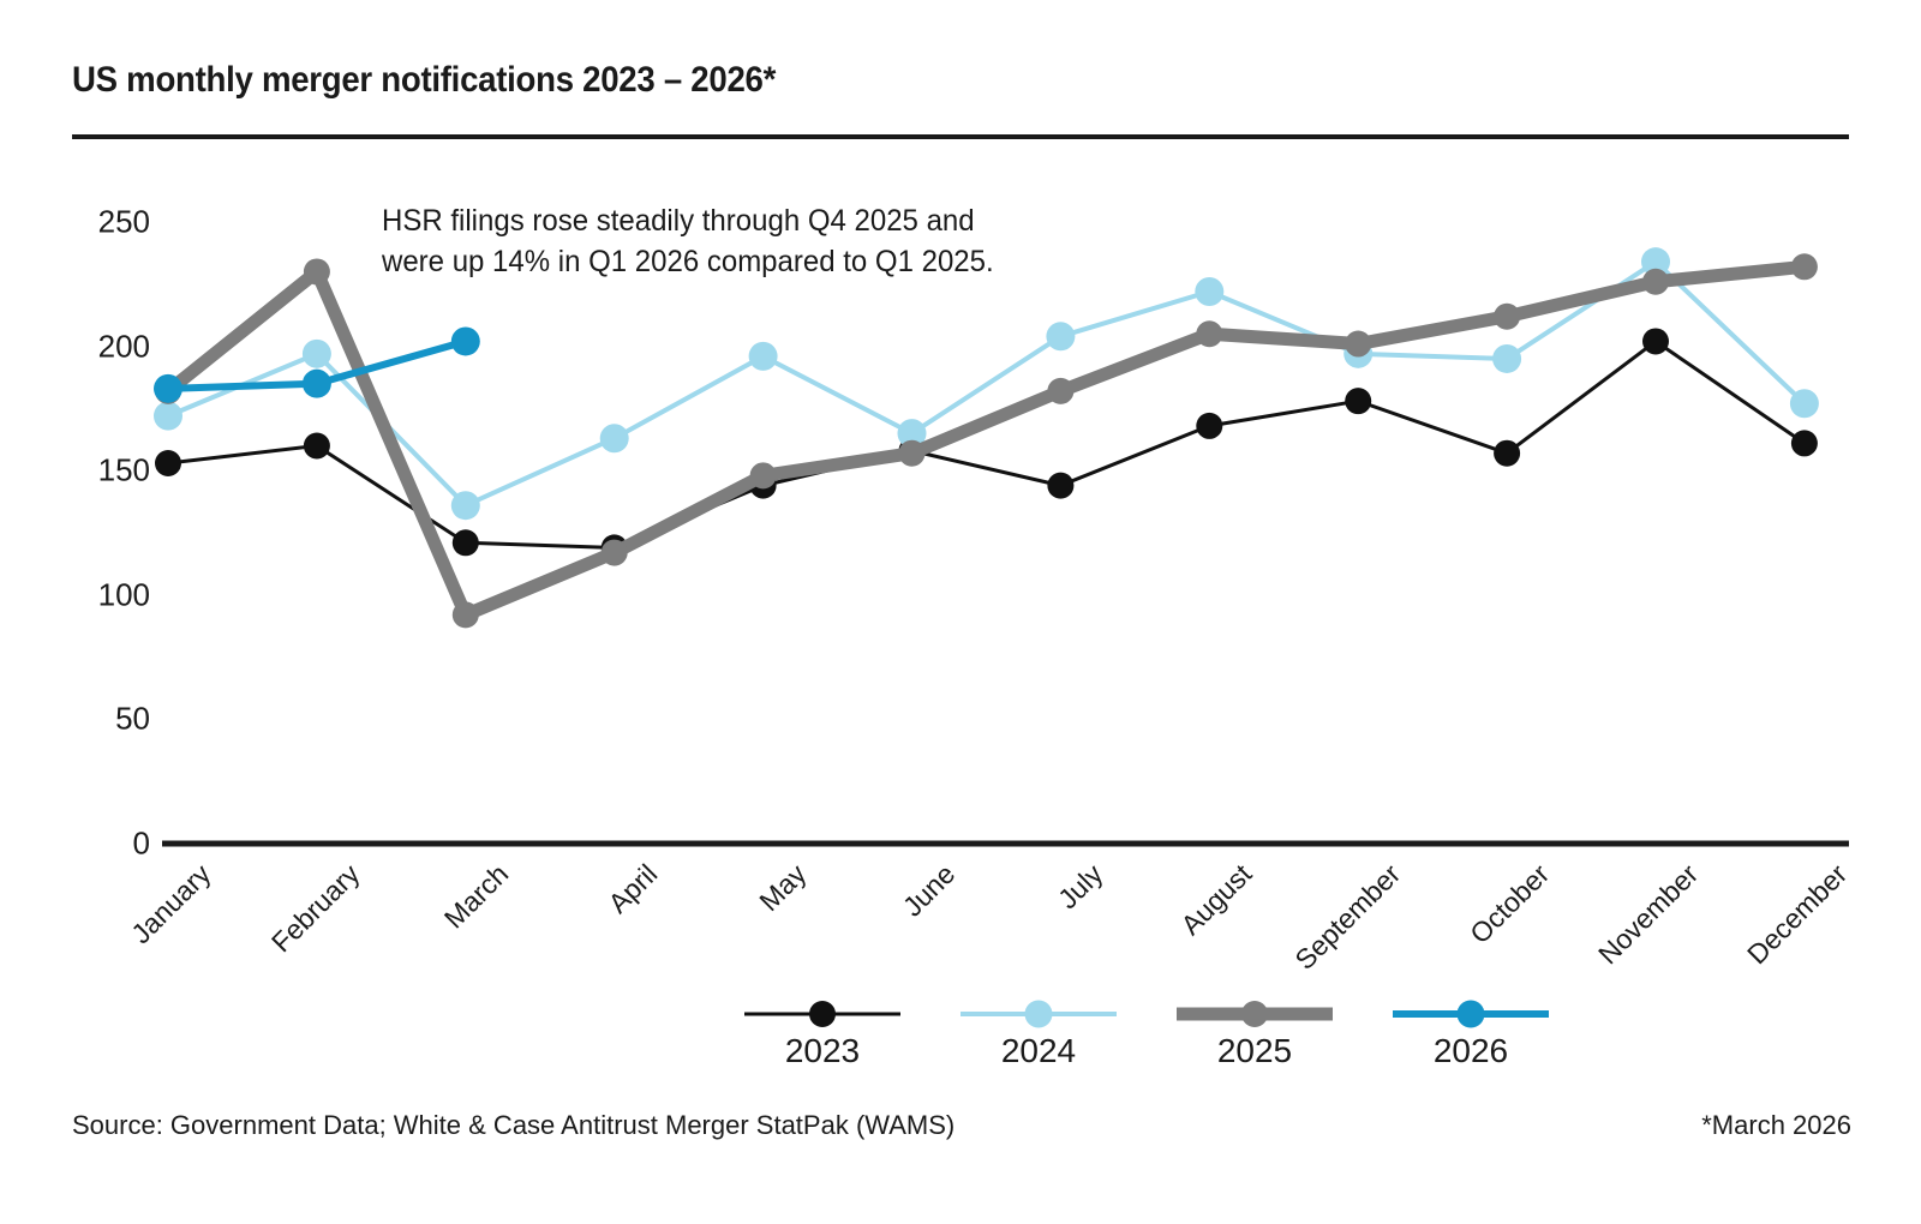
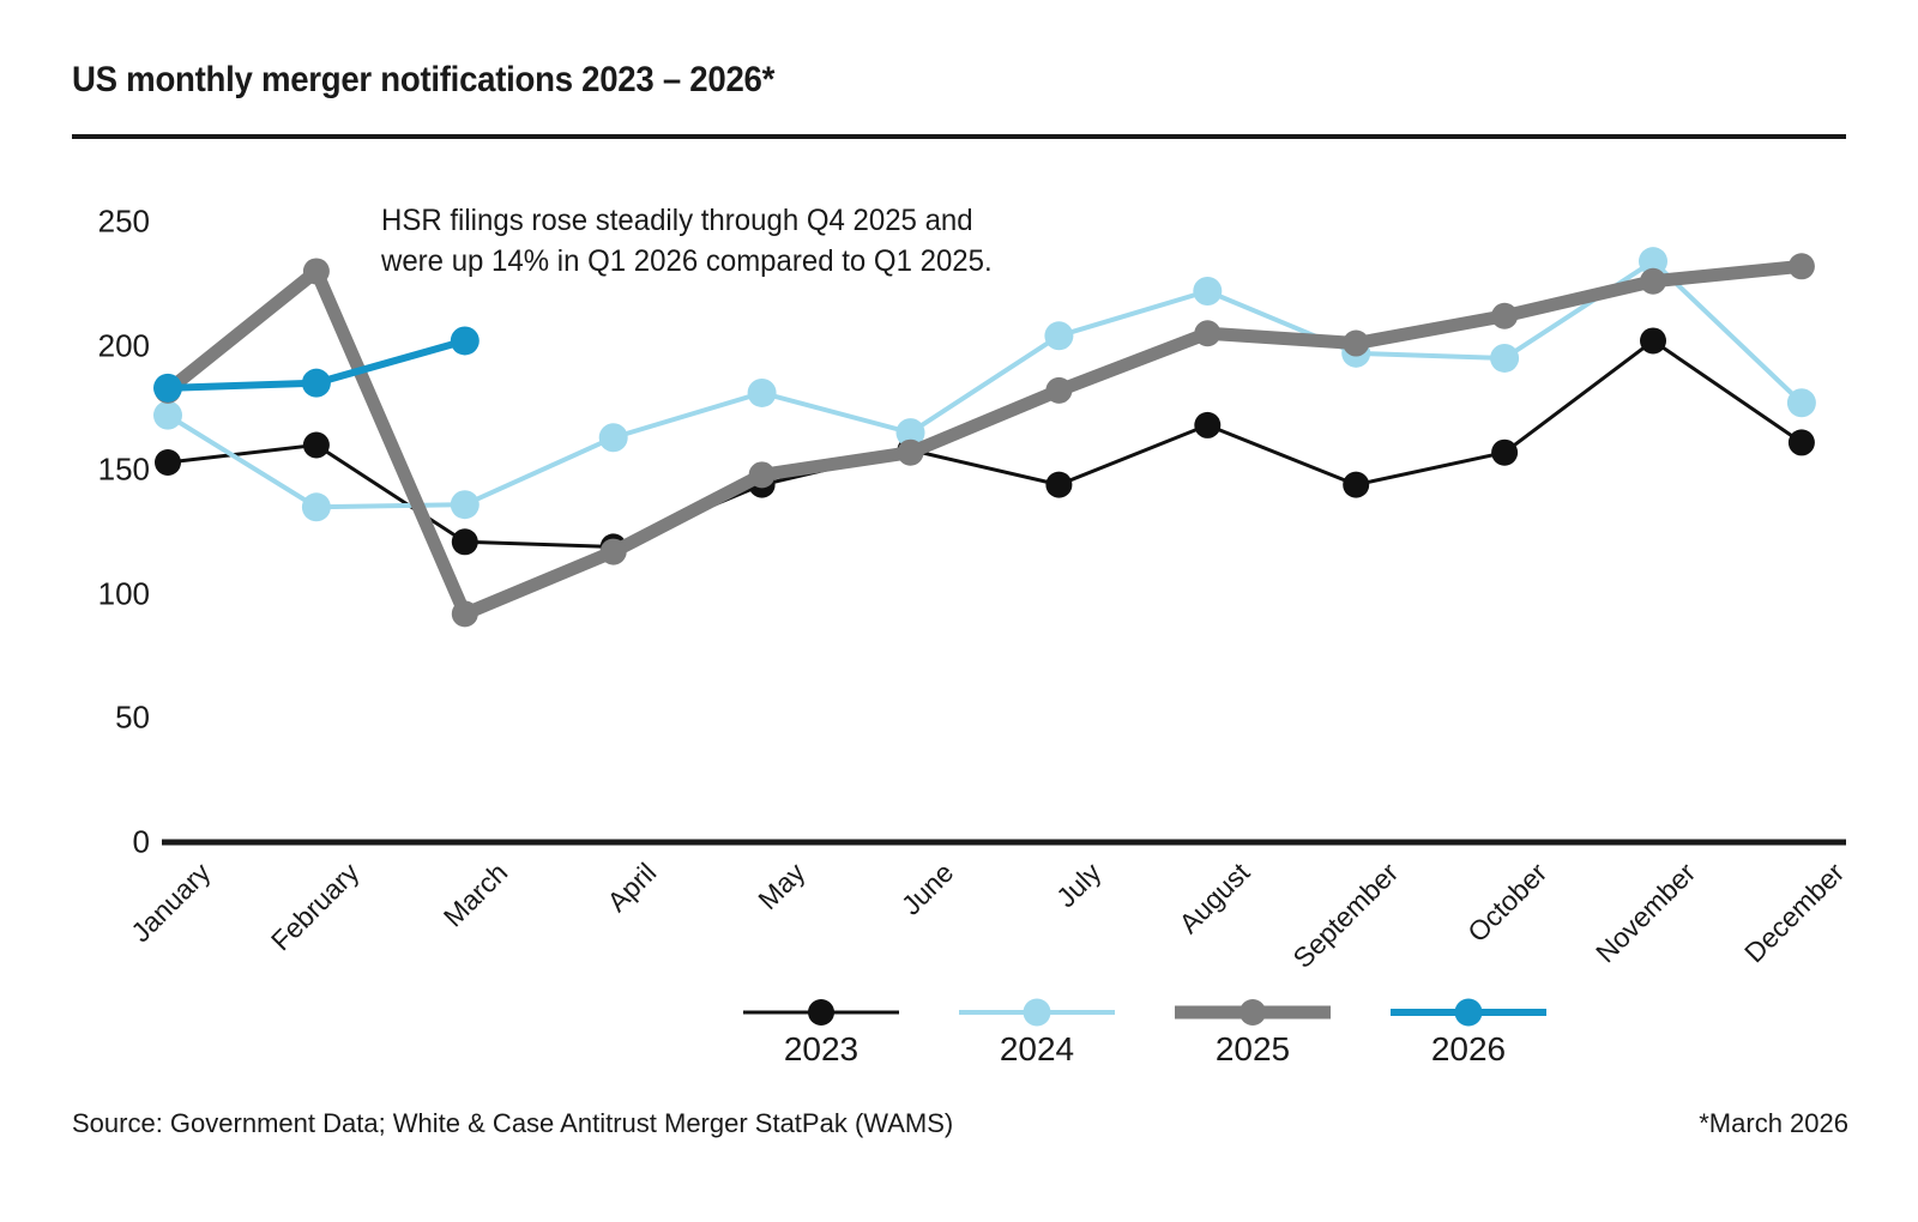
2024/February: 197 -> 135
2024/May: 196 -> 181
2023/September: 178 -> 144
